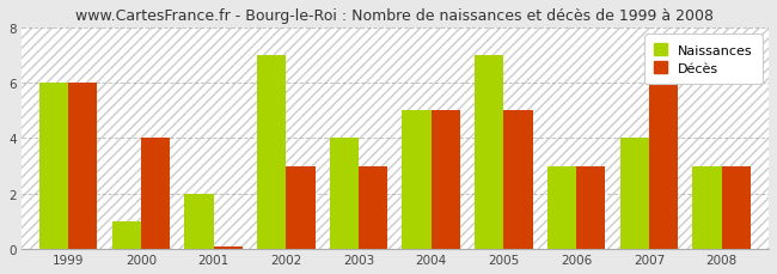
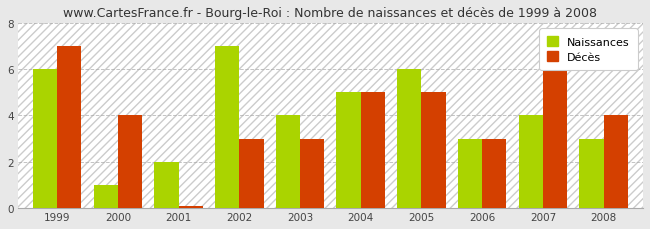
Décès/1999: 6.00 -> 7.00
Naissances/2005: 7 -> 6
Décès/2008: 3.00 -> 4.00
